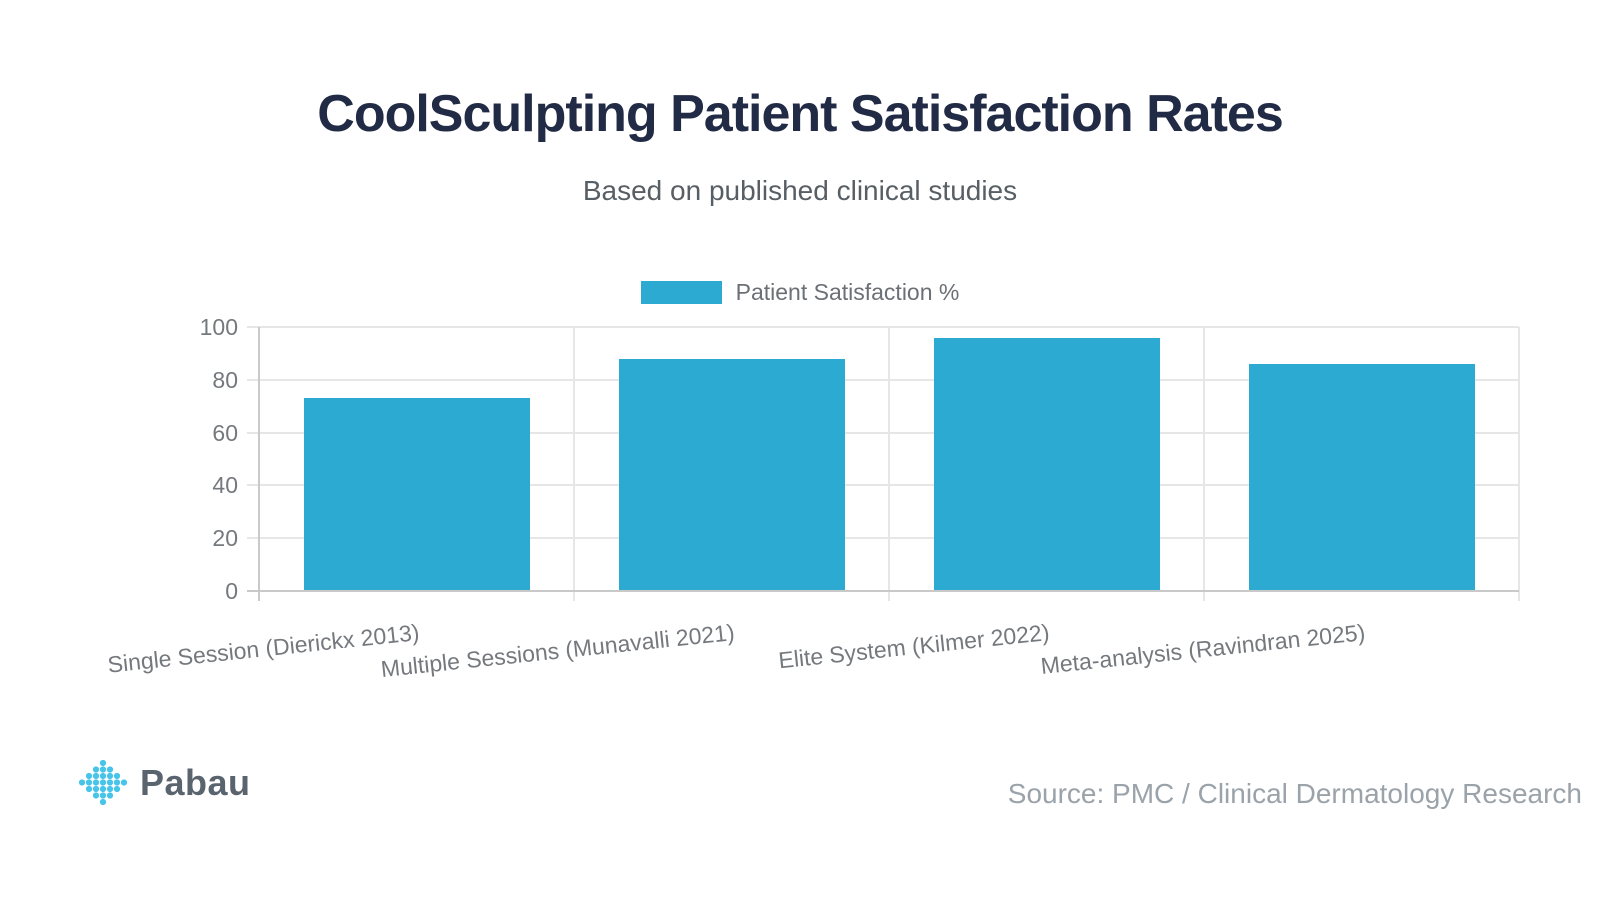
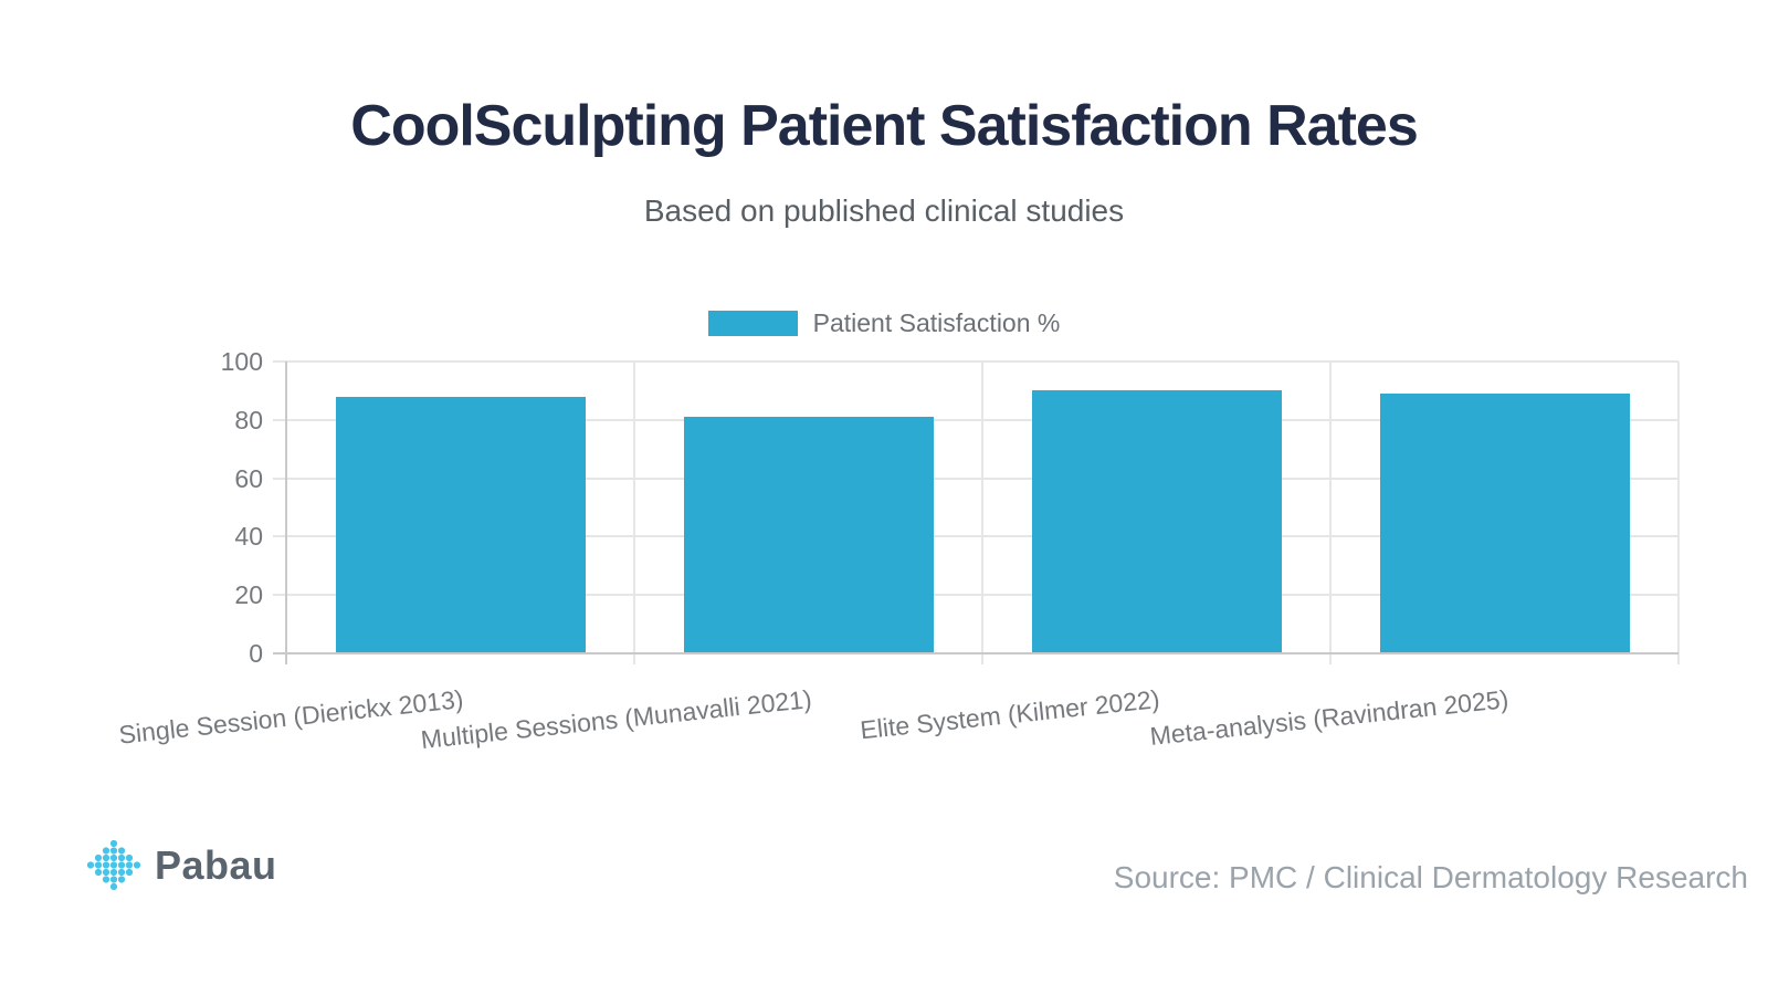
Single Session (Dierickx 2013): 73 -> 88
Multiple Sessions (Munavalli 2021): 88 -> 81
Elite System (Kilmer 2022): 96 -> 90
Meta-analysis (Ravindran 2025): 86 -> 89
